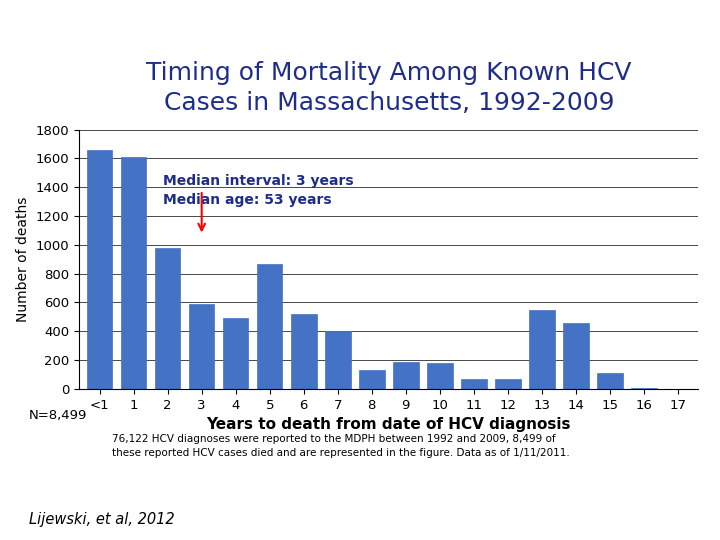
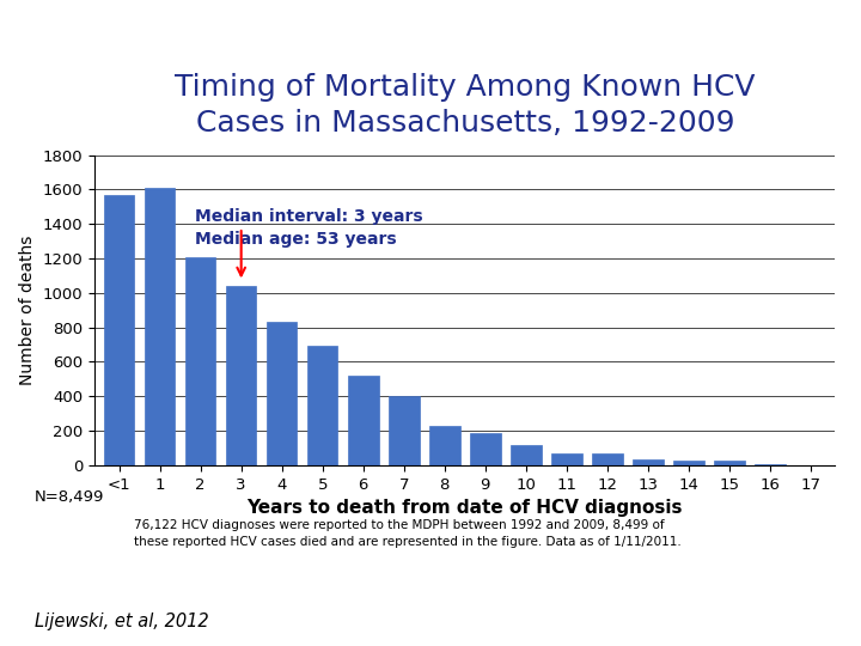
<1: 1660 -> 1570
2: 980 -> 1210
3: 590 -> 1040
4: 490 -> 830
5: 870 -> 690
8: 130 -> 230
10: 180 -> 120
13: 550 -> 40
14: 460 -> 20
15: 110 -> 20
